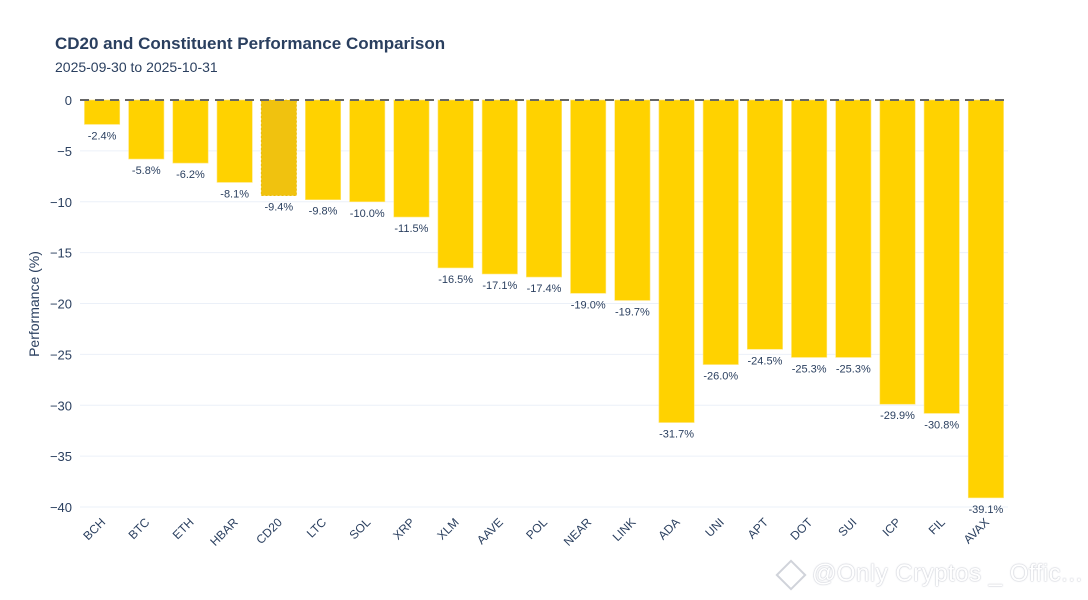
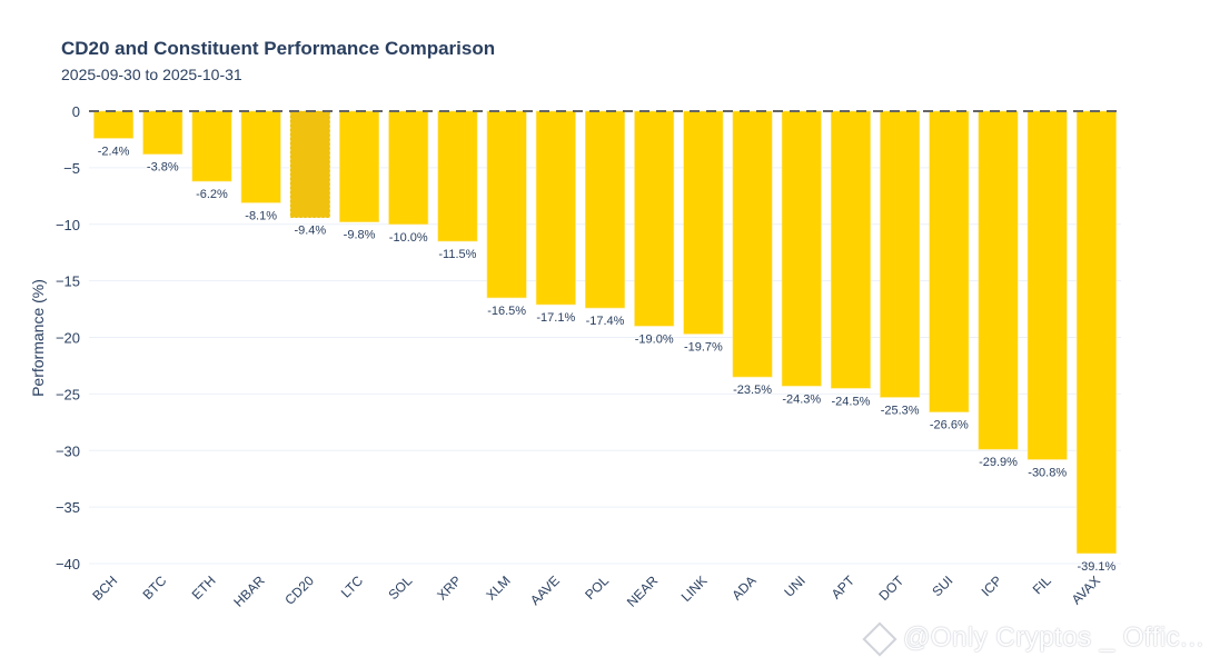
BTC: -5.8% -> -3.8%
ADA: -31.7% -> -23.5%
UNI: -26.0% -> -24.3%
SUI: -25.3% -> -26.6%
